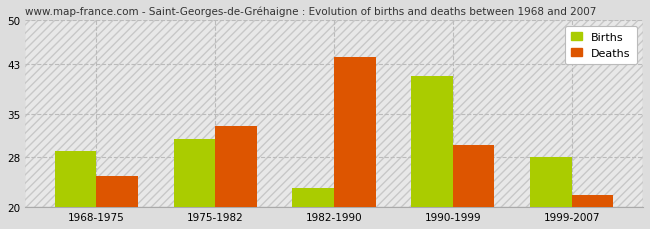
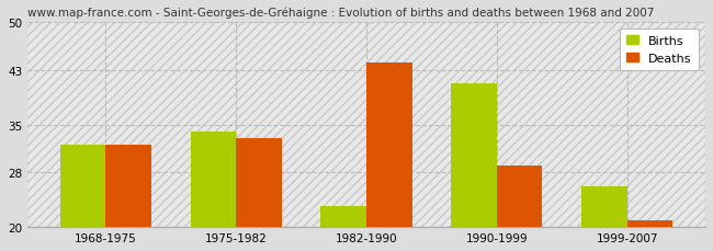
Births/1968-1975: 29 -> 32
Deaths/1968-1975: 25 -> 32
Births/1975-1982: 31 -> 34
Deaths/1990-1999: 30 -> 29
Births/1999-2007: 28 -> 26
Deaths/1999-2007: 22 -> 21
